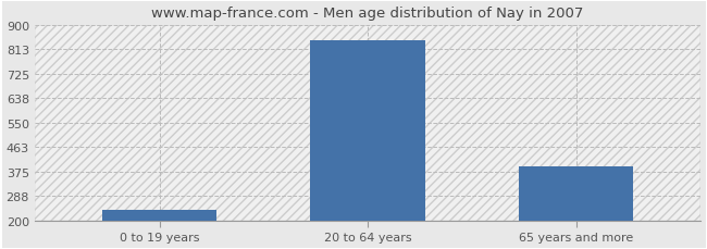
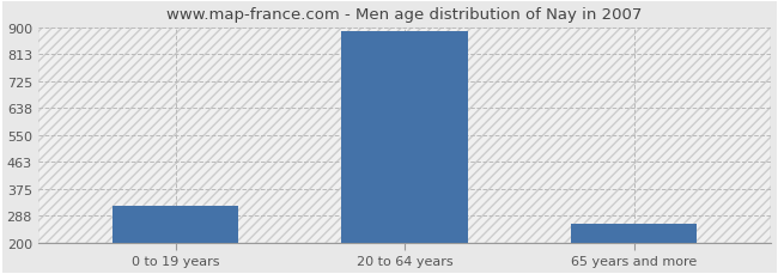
0 to 19 years: 240 -> 322
20 to 64 years: 845 -> 886
65 years and more: 395 -> 262
